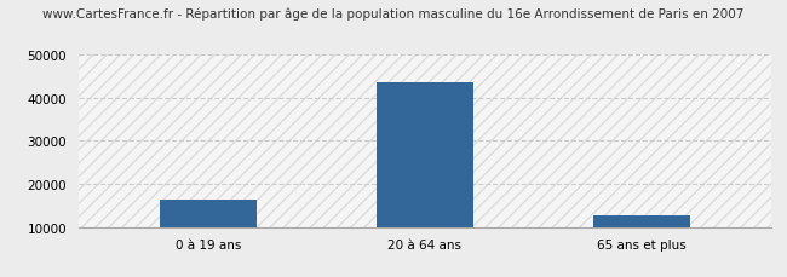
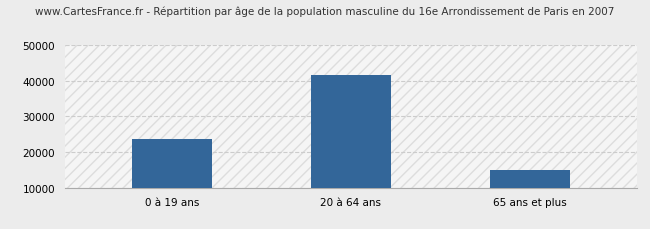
0 à 19 ans: 16400 -> 23500
20 à 64 ans: 43500 -> 41500
65 ans et plus: 12700 -> 15000
